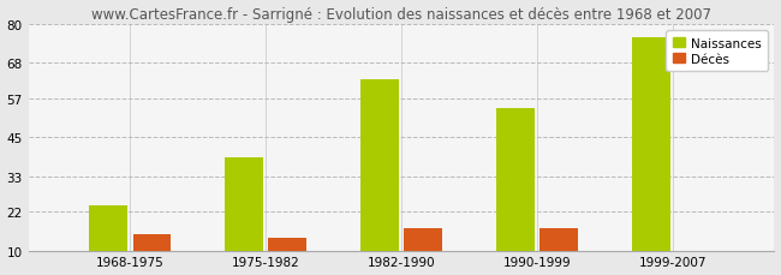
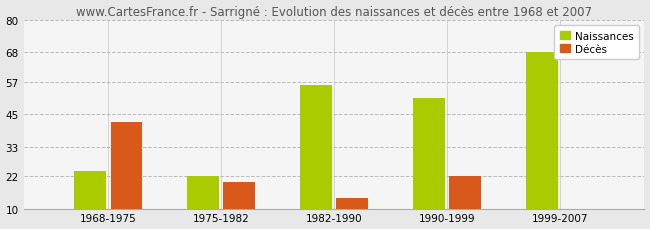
Décès/1968-1975: 15 -> 42
Naissances/1975-1982: 39 -> 22
Décès/1975-1982: 14 -> 20
Naissances/1982-1990: 63 -> 56
Décès/1982-1990: 17 -> 14
Naissances/1990-1999: 54 -> 51
Décès/1990-1999: 17 -> 22
Naissances/1999-2007: 76 -> 68
